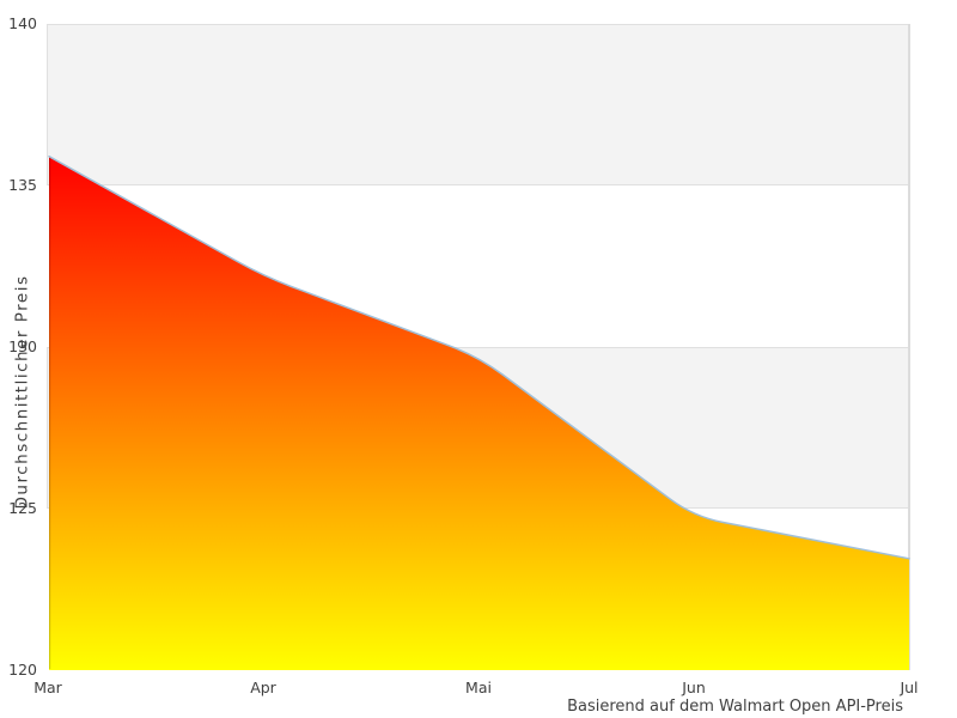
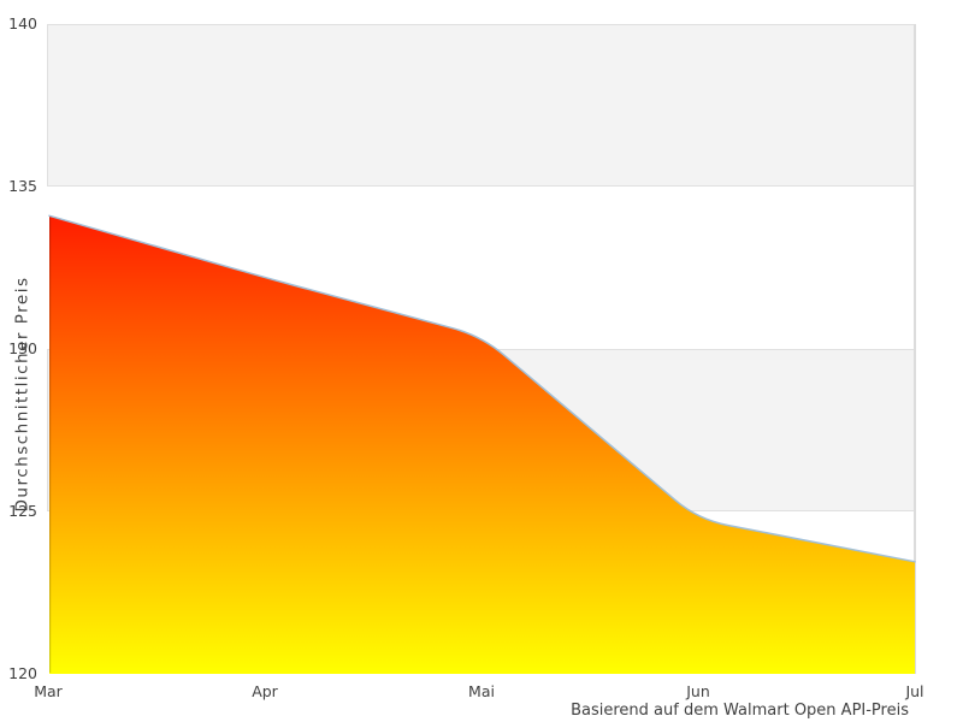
Mar: 135.9 -> 134.1
Mai: 129.7 -> 130.4
